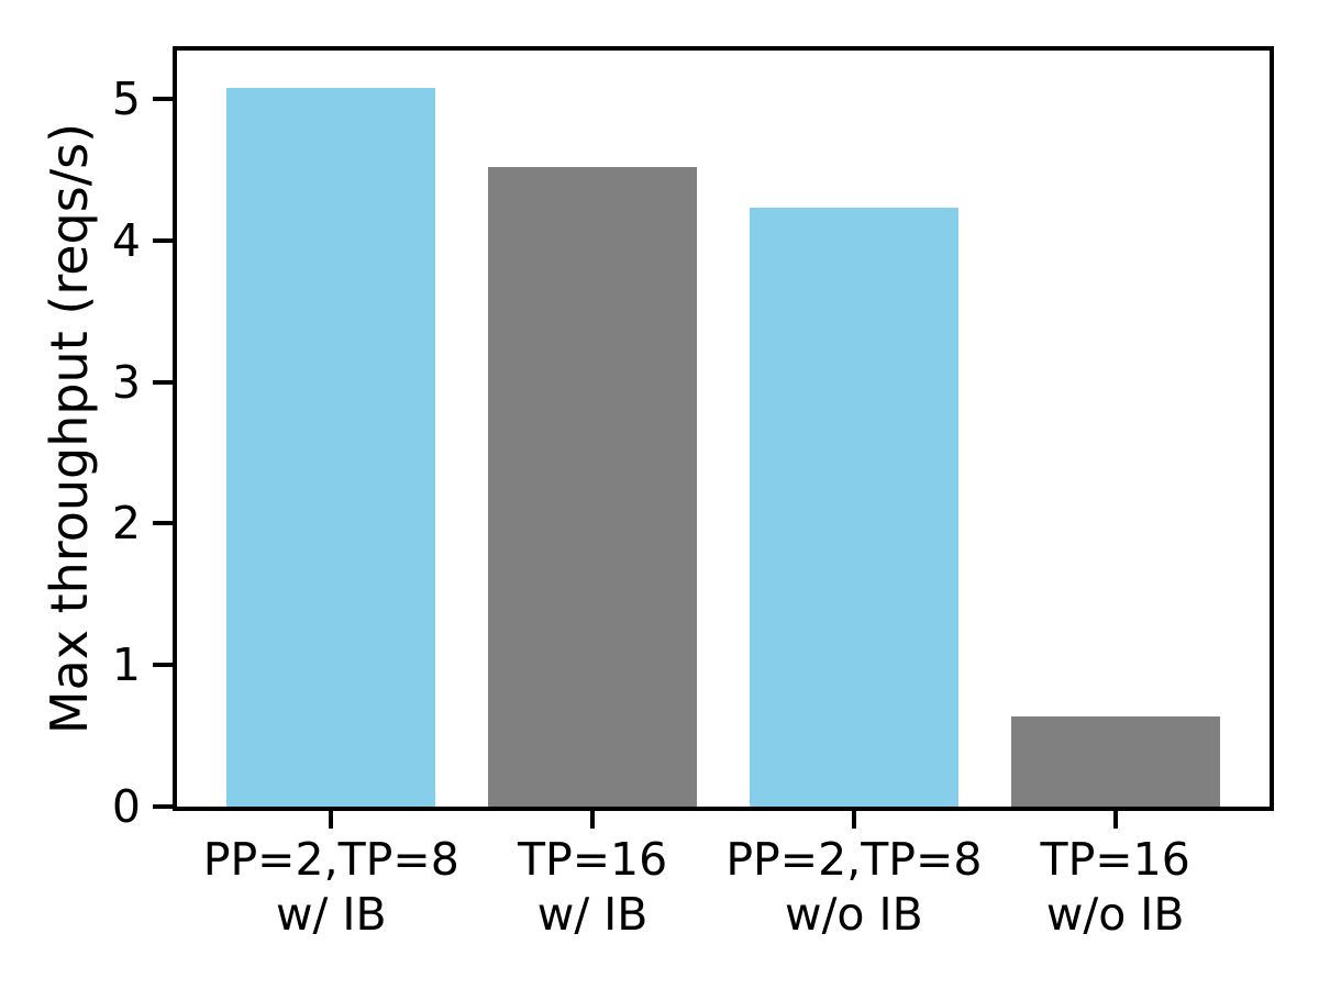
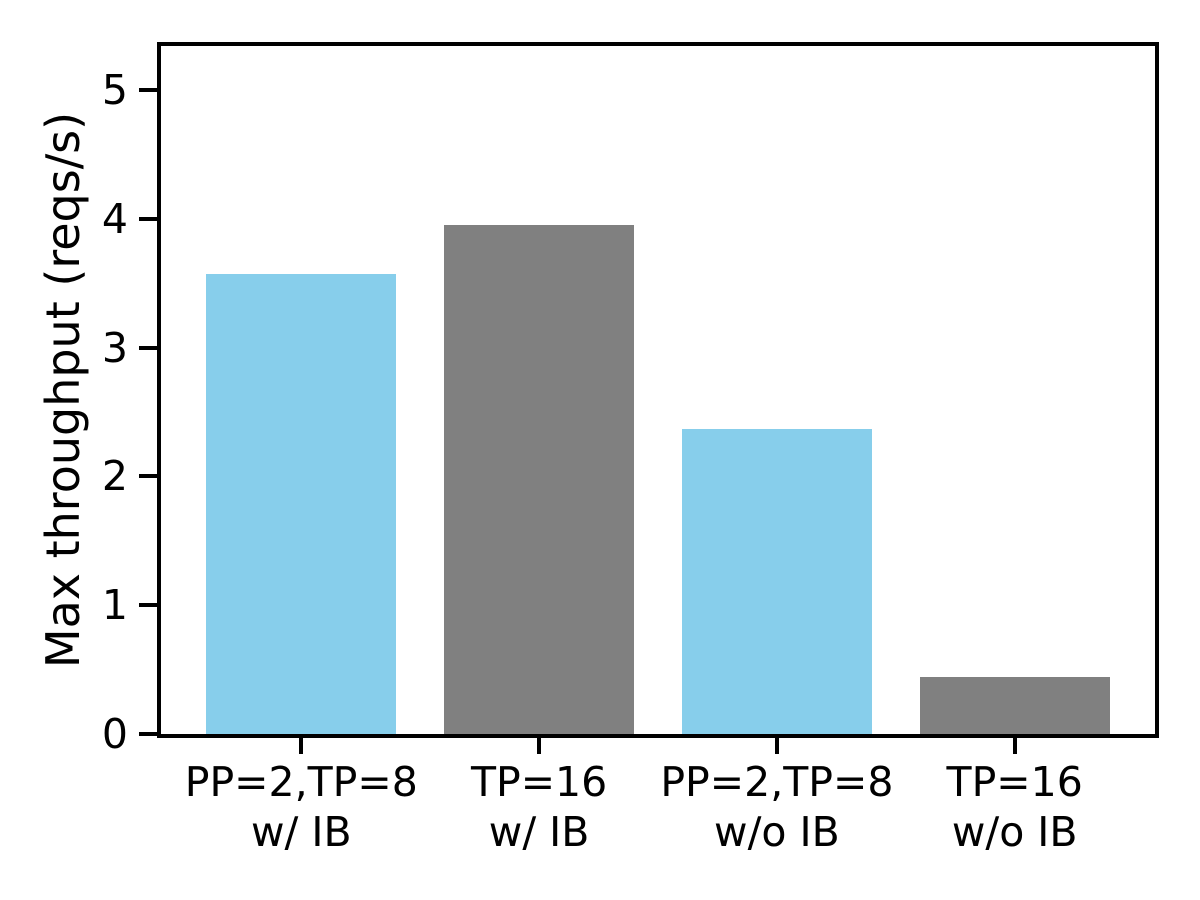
PP=2,TP=8 w/ IB: 5.08 -> 3.57
TP=16 w/ IB: 4.52 -> 3.95
PP=2,TP=8 w/o IB: 4.23 -> 2.37
TP=16 w/o IB: 0.64 -> 0.44
